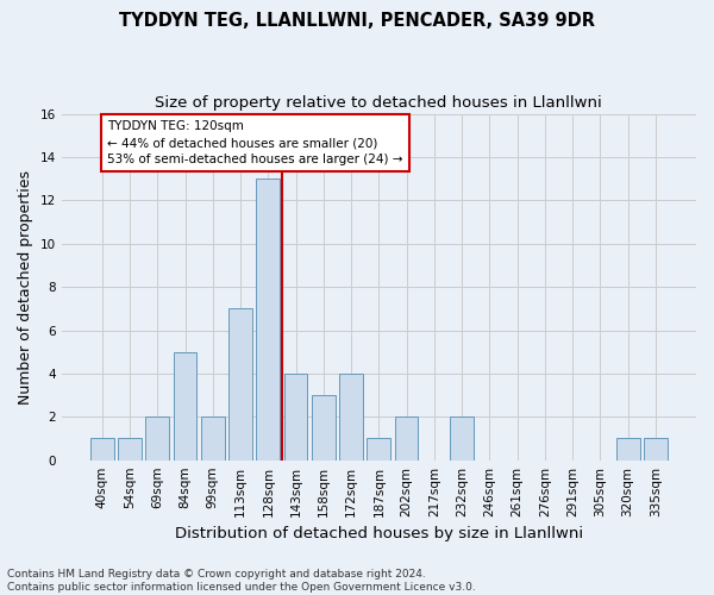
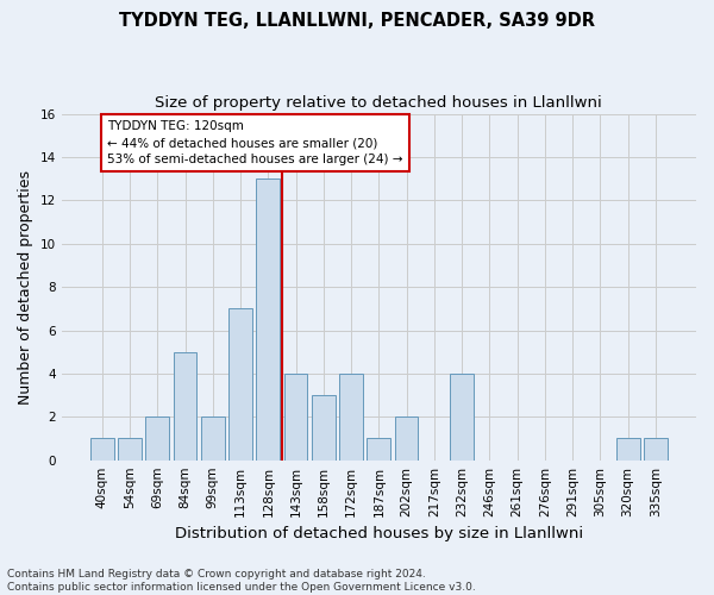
232sqm: 2 -> 4
